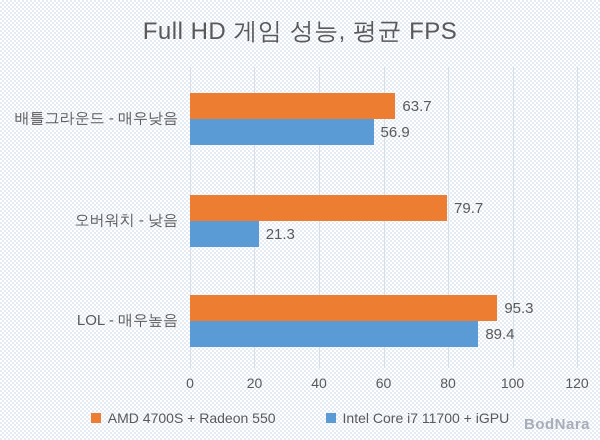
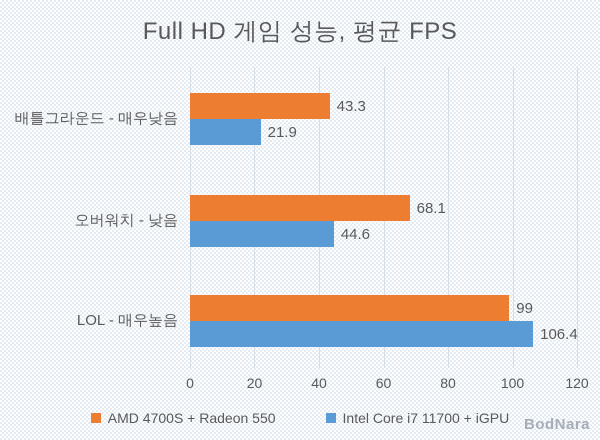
AMD 4700S + Radeon 550/배틀그라운드 - 매우낮음: 63.7 -> 43.3
Intel Core i7 11700 + iGPU/배틀그라운드 - 매우낮음: 56.9 -> 21.9
AMD 4700S + Radeon 550/오버워치 - 낮음: 79.7 -> 68.1
Intel Core i7 11700 + iGPU/오버워치 - 낮음: 21.3 -> 44.6
AMD 4700S + Radeon 550/LOL - 매우높음: 95.3 -> 99
Intel Core i7 11700 + iGPU/LOL - 매우높음: 89.4 -> 106.4
